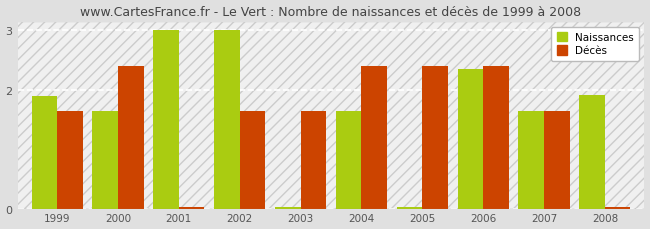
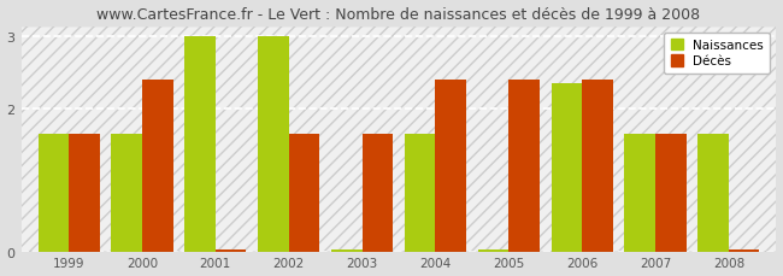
Naissances/1999: 1.90 -> 1.65
Naissances/2008: 1.92 -> 1.65
